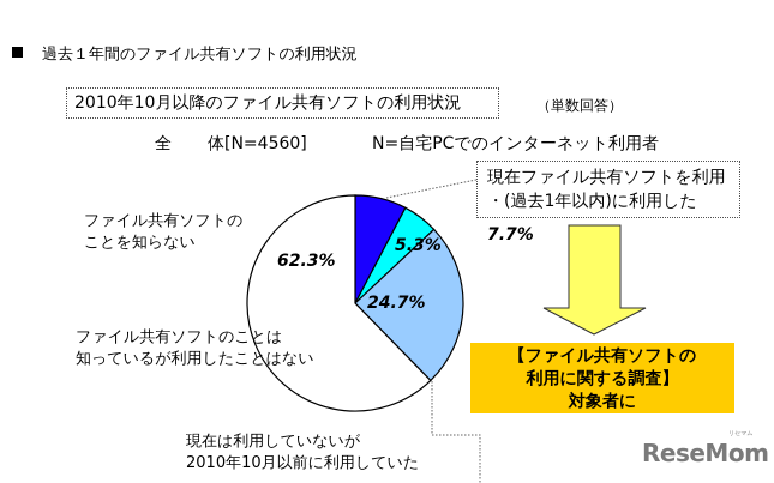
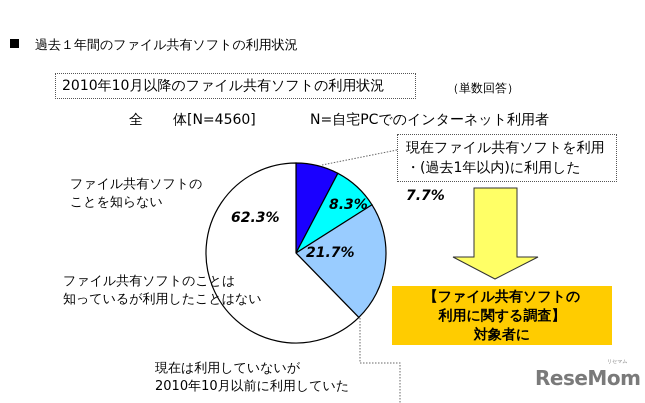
現在は利用していないが2010年10月以前に利用していた: 5.3% -> 8.3%
ファイル共有ソフトのことは知っているが利用したことはない: 24.7% -> 21.7%
